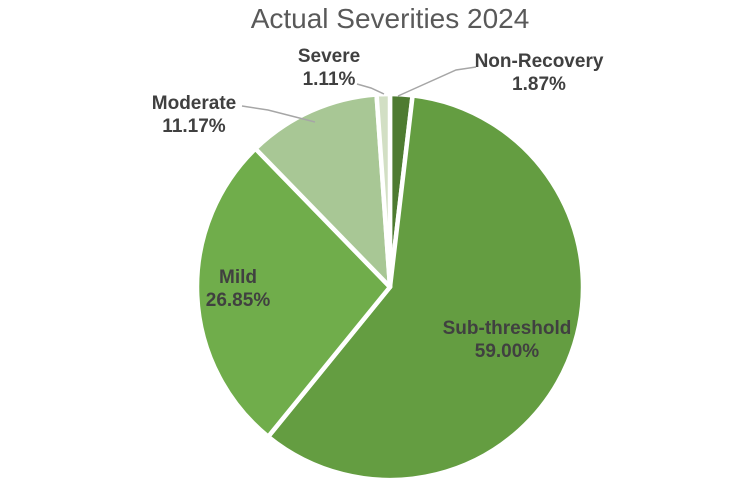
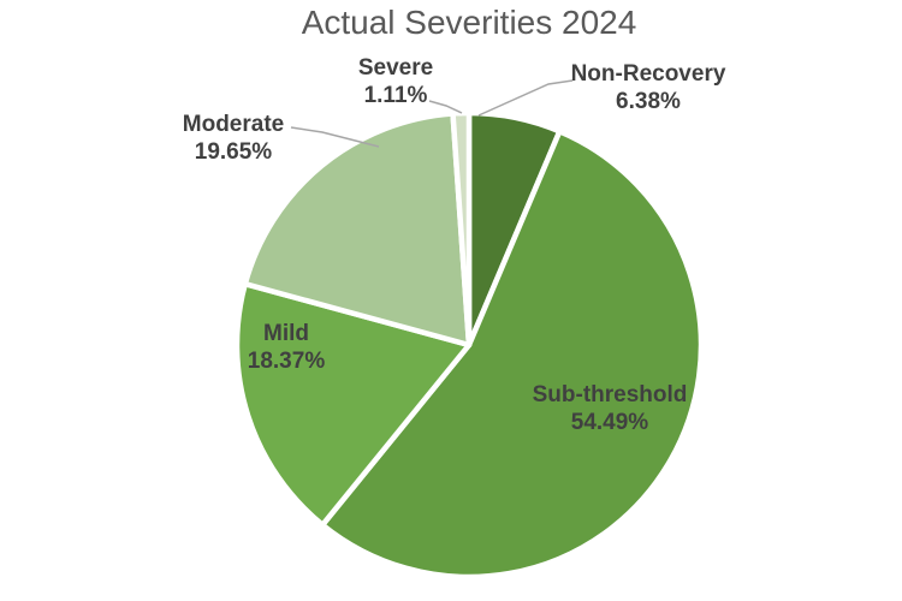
Non-Recovery: 1.87% -> 6.38%
Sub-threshold: 59.00% -> 54.49%
Mild: 26.85% -> 18.37%
Moderate: 11.17% -> 19.65%
